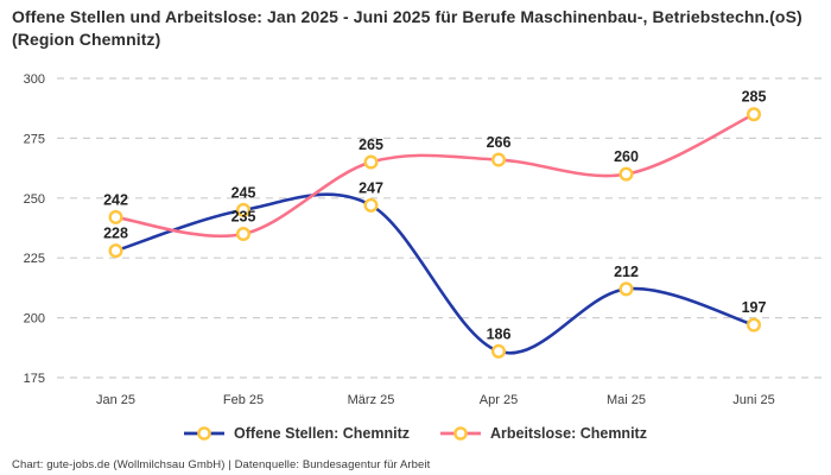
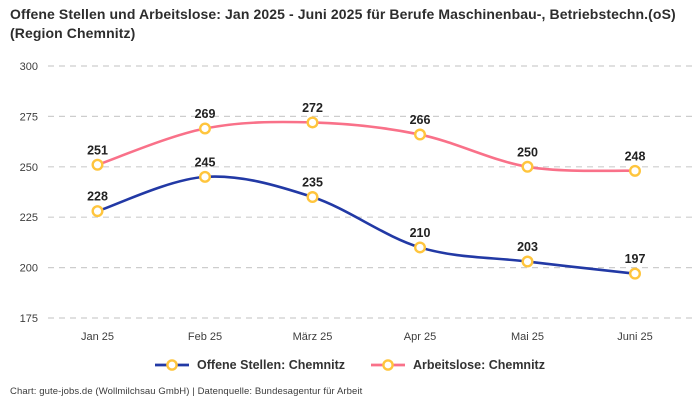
Arbeitslose: Chemnitz/Jan 25: 242 -> 251
Arbeitslose: Chemnitz/Feb 25: 235 -> 269
Offene Stellen: Chemnitz/März 25: 247 -> 235
Arbeitslose: Chemnitz/März 25: 265 -> 272
Offene Stellen: Chemnitz/Apr 25: 186 -> 210
Offene Stellen: Chemnitz/Mai 25: 212 -> 203
Arbeitslose: Chemnitz/Mai 25: 260 -> 250
Arbeitslose: Chemnitz/Juni 25: 285 -> 248
